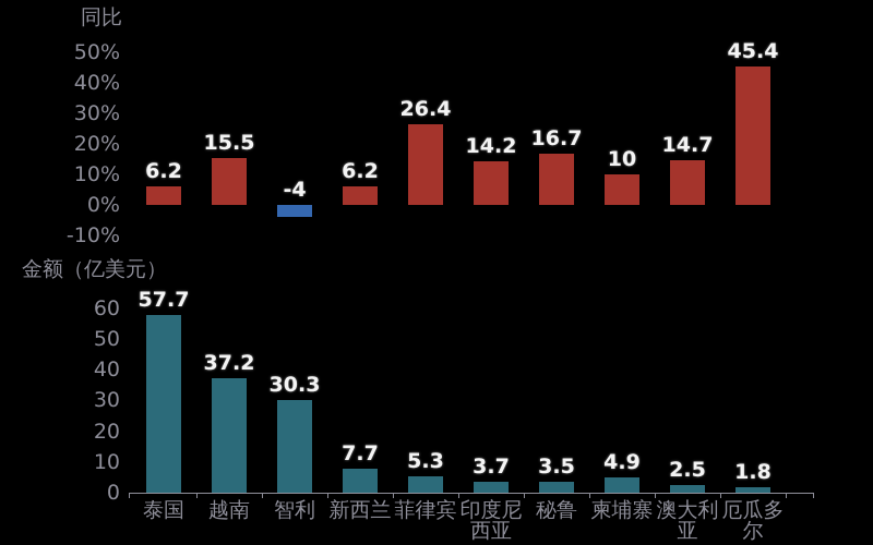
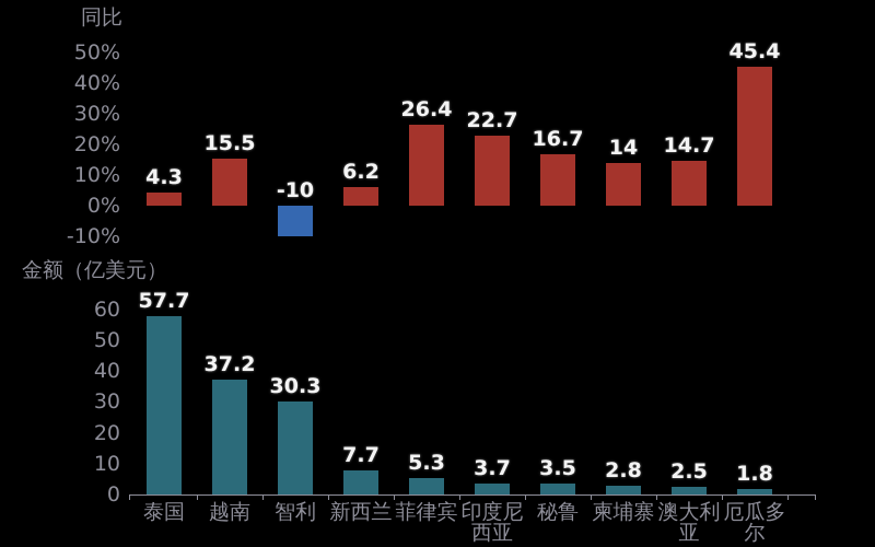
同比/泰国: 6.2 -> 4.3
同比/智利: -4 -> -10
同比/印度尼西亚: 14.2 -> 22.7
同比/柬埔寨: 10 -> 14
金额（亿美元）/柬埔寨: 4.9 -> 2.8
